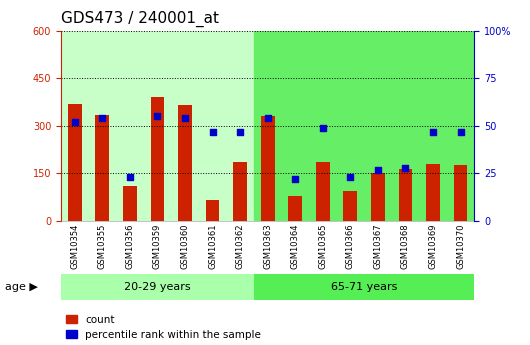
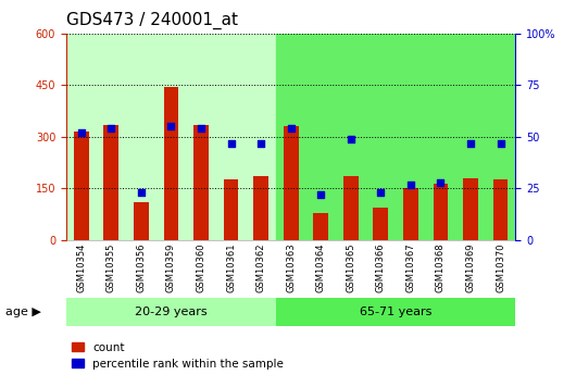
count/GSM10354: 370 -> 315
count/GSM10359: 390 -> 445
count/GSM10360: 365 -> 335
count/GSM10361: 65 -> 175
